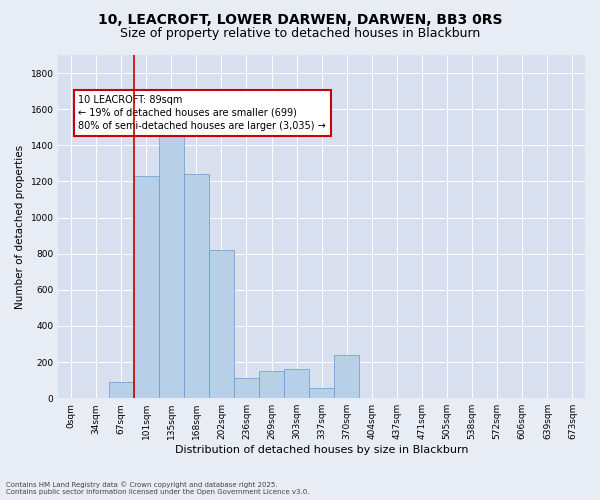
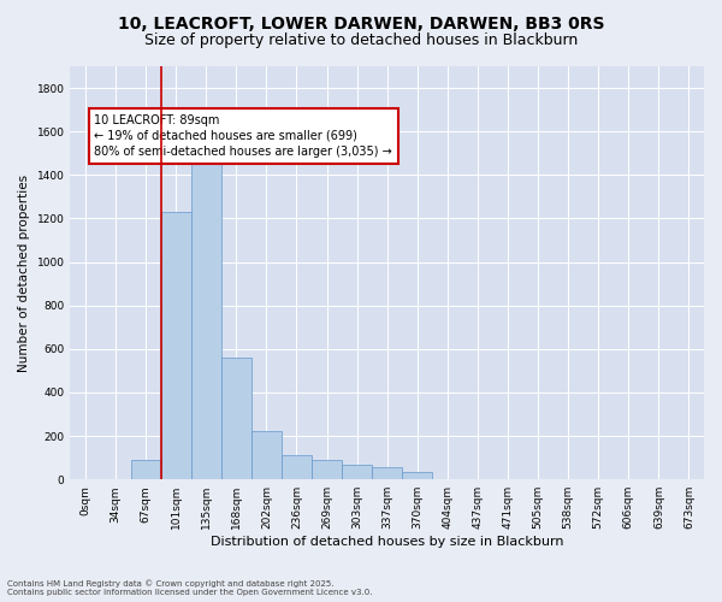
168sqm: 1240 -> 560
202sqm: 820 -> 220
269sqm: 150 -> 90
303sqm: 160 -> 70
370sqm: 240 -> 40
